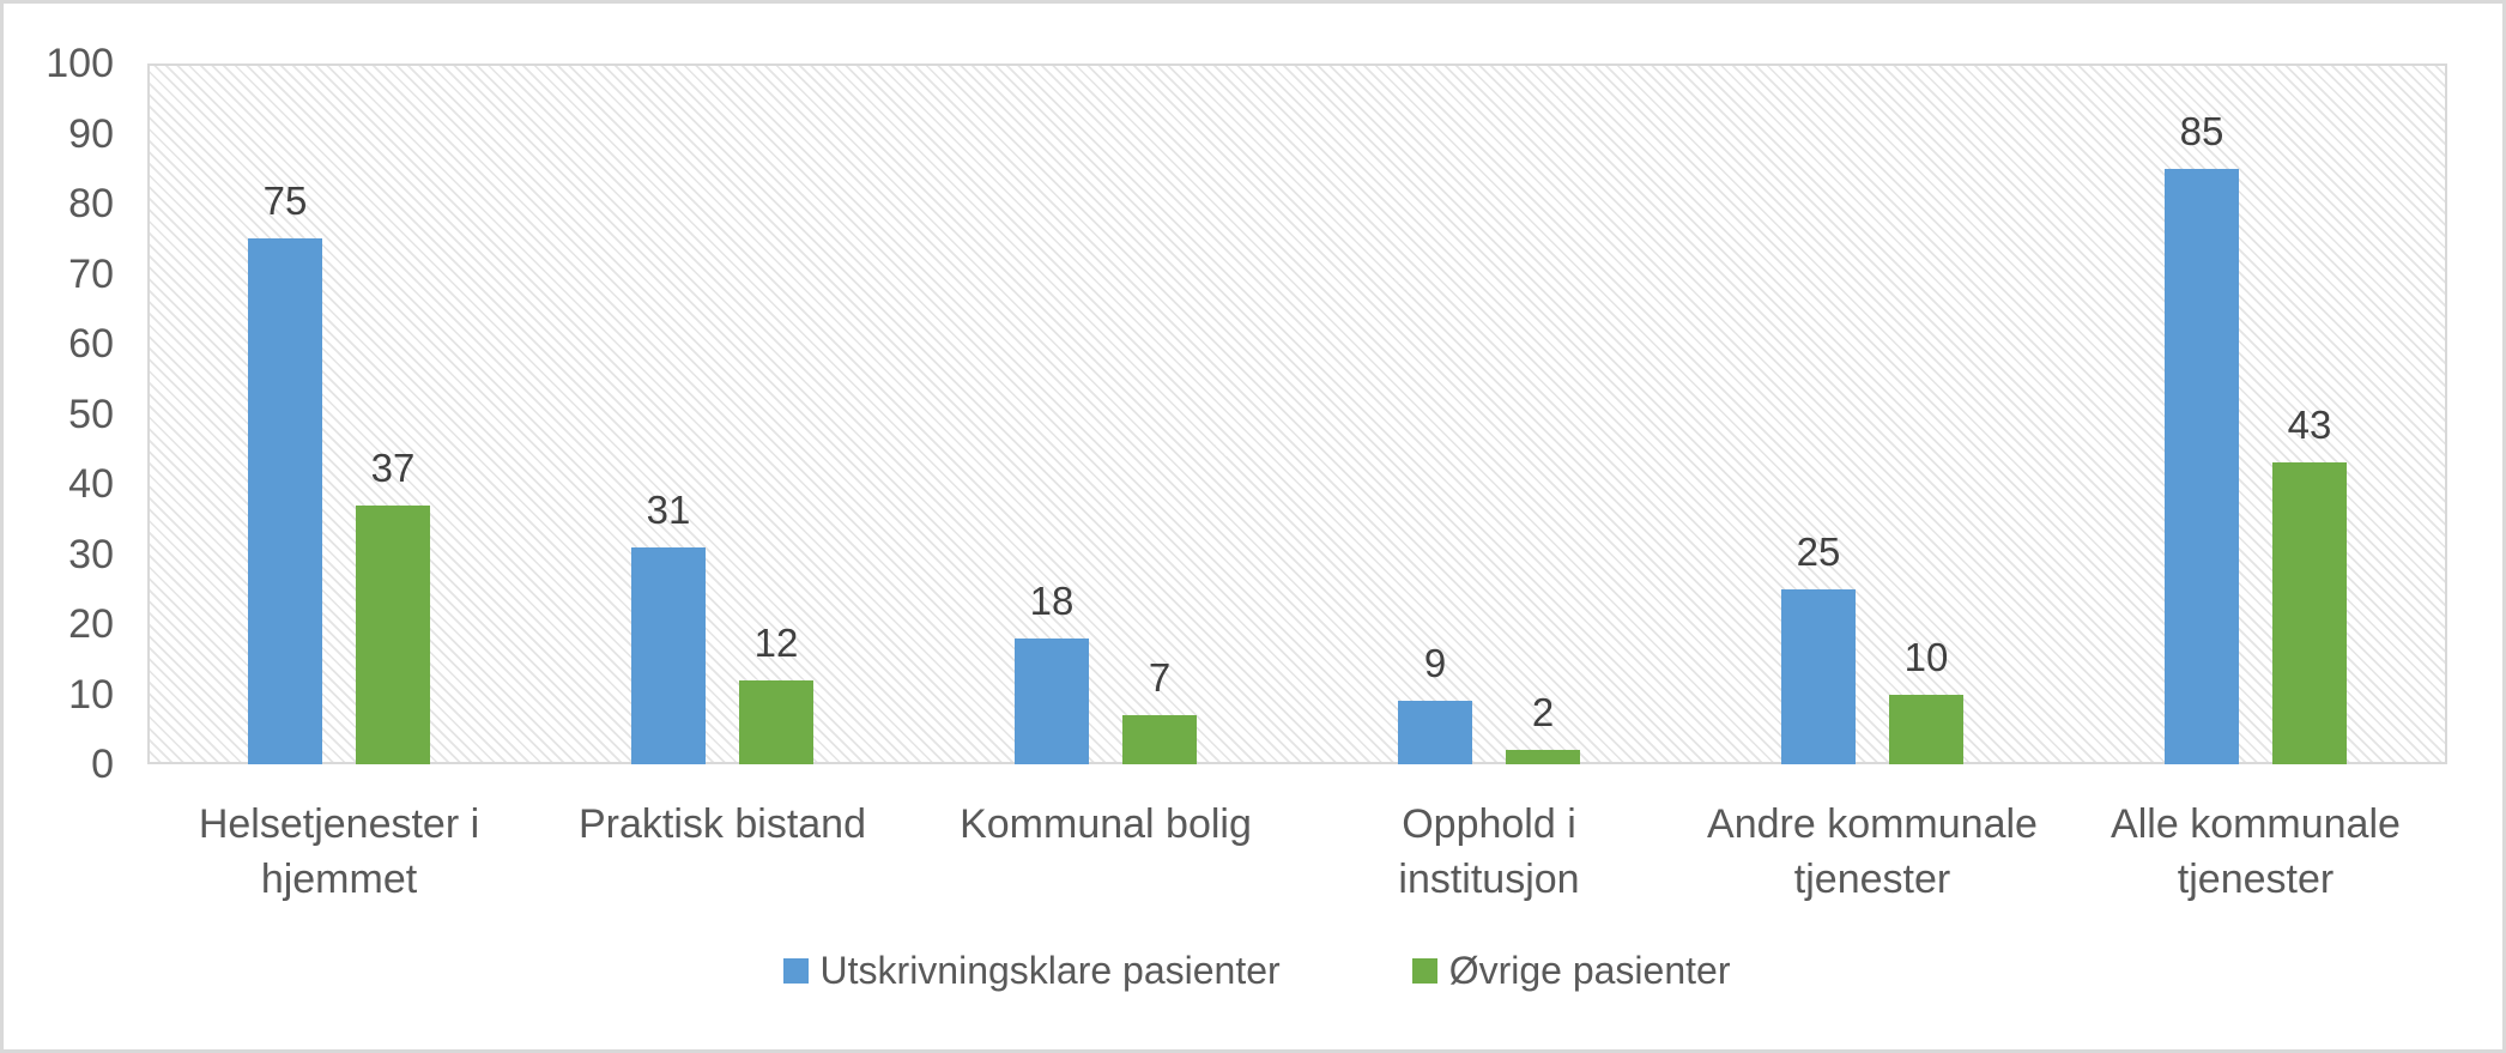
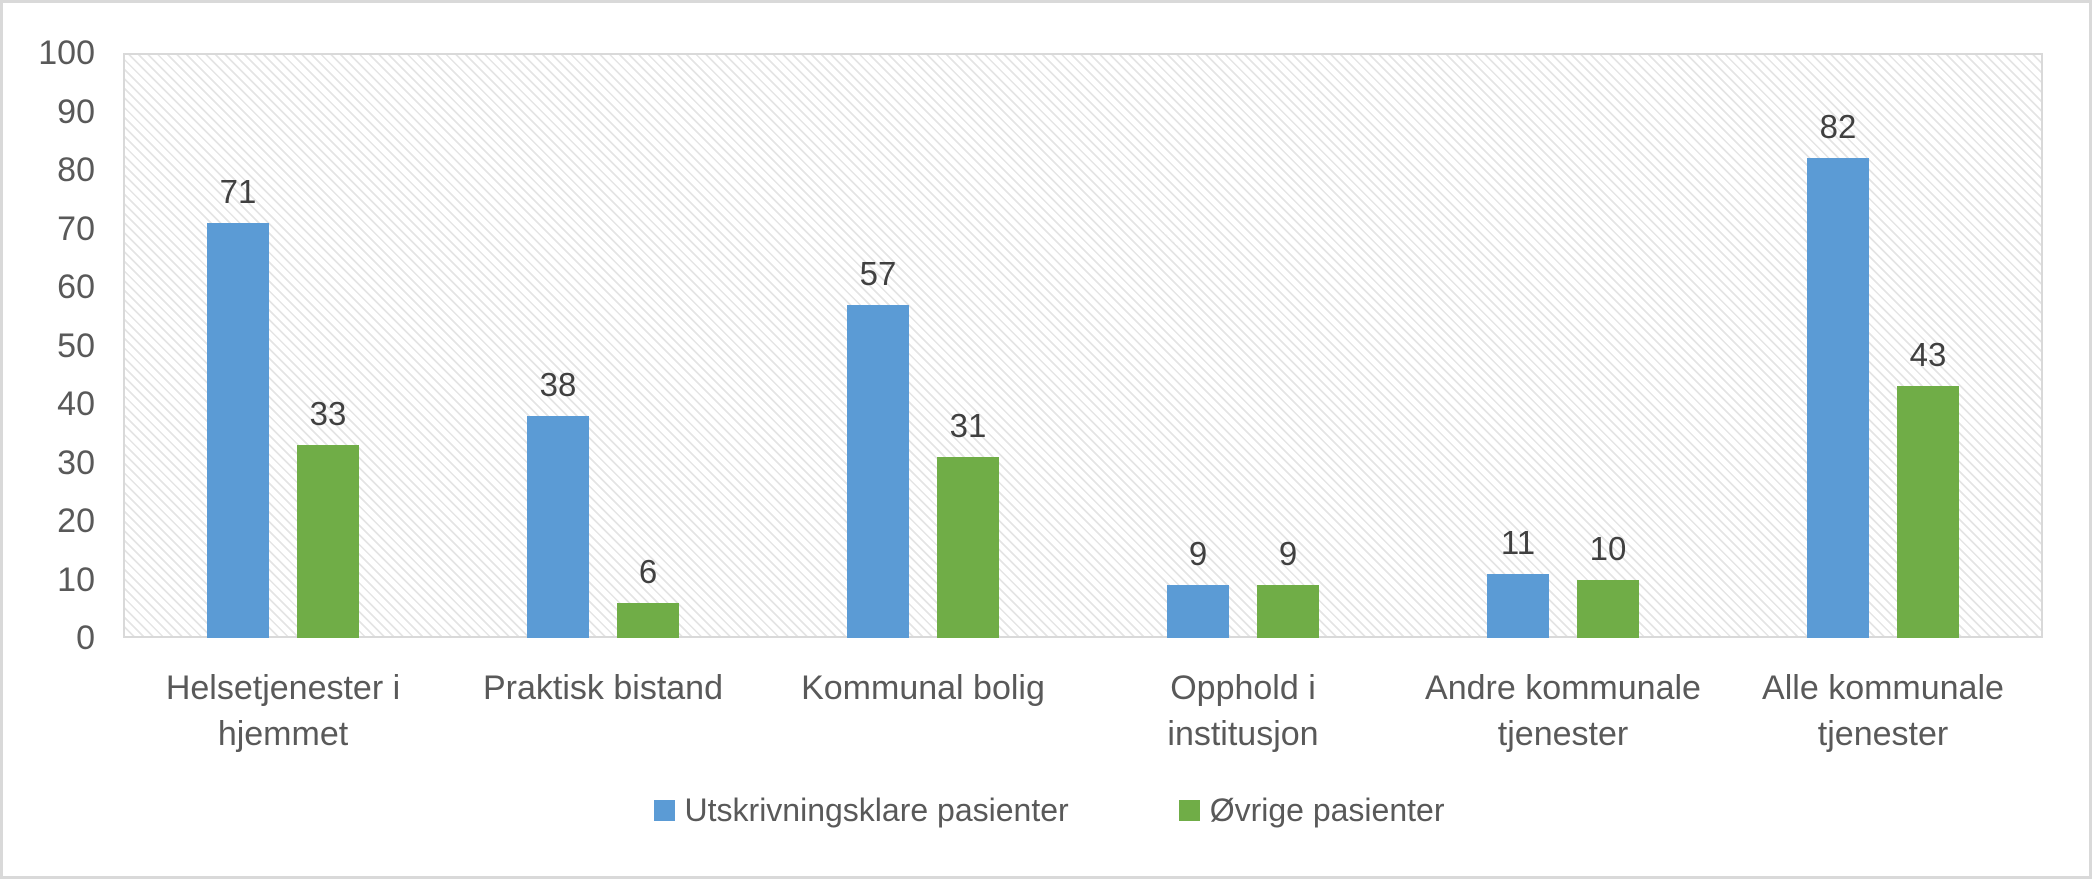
Utskrivningsklare pasienter/Helsetjenester i hjemmet: 75 -> 71
Øvrige pasienter/Helsetjenester i hjemmet: 37 -> 33
Utskrivningsklare pasienter/Praktisk bistand: 31 -> 38
Øvrige pasienter/Praktisk bistand: 12 -> 6
Utskrivningsklare pasienter/Kommunal bolig: 18 -> 57
Øvrige pasienter/Kommunal bolig: 7 -> 31
Øvrige pasienter/Opphold i institusjon: 2 -> 9
Utskrivningsklare pasienter/Andre kommunale tjenester: 25 -> 11
Utskrivningsklare pasienter/Alle kommunale tjenester: 85 -> 82
